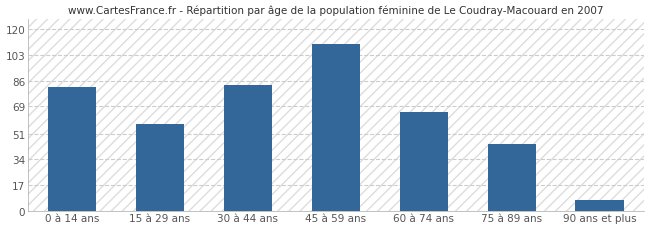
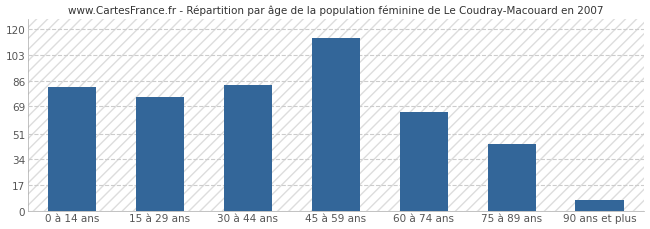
15 à 29 ans: 57 -> 75
45 à 59 ans: 110 -> 114
